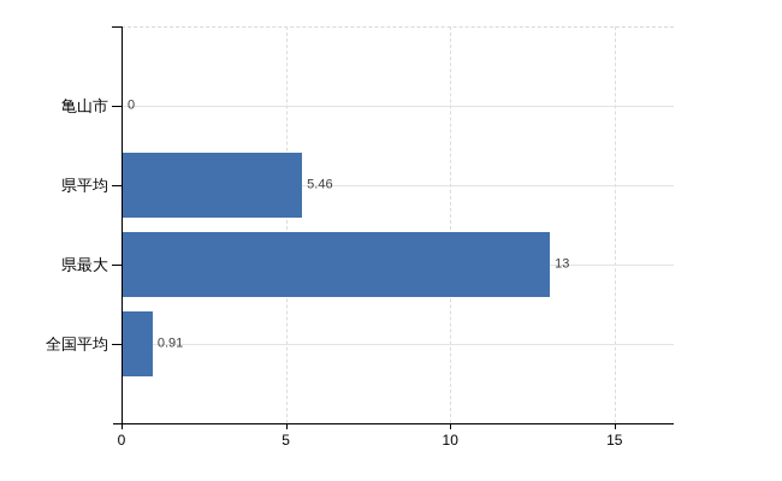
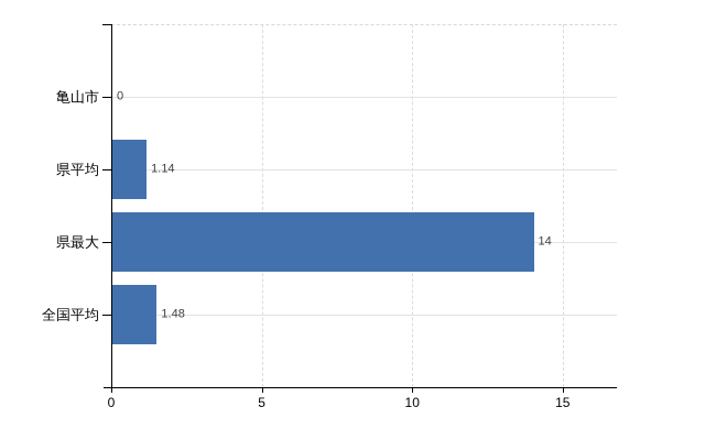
県平均: 5.46 -> 1.14
県最大: 13 -> 14
全国平均: 0.91 -> 1.48
